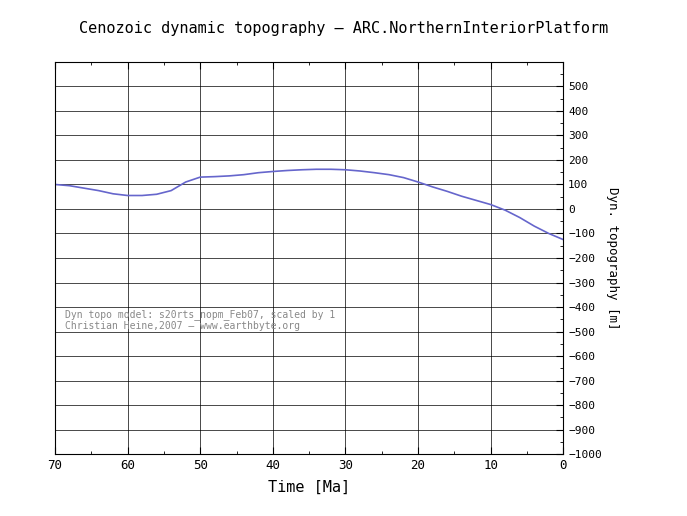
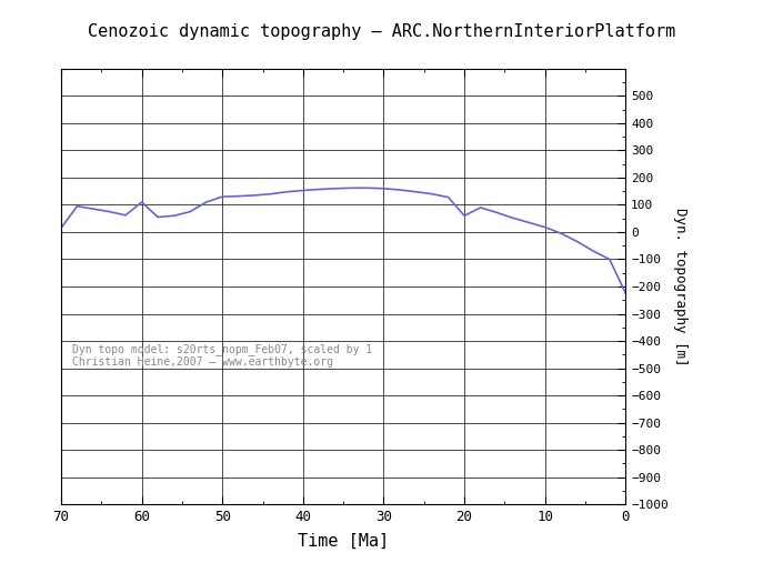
70: 100 -> 15
60: 55 -> 110
20: 110 -> 60
0: -125 -> -225
